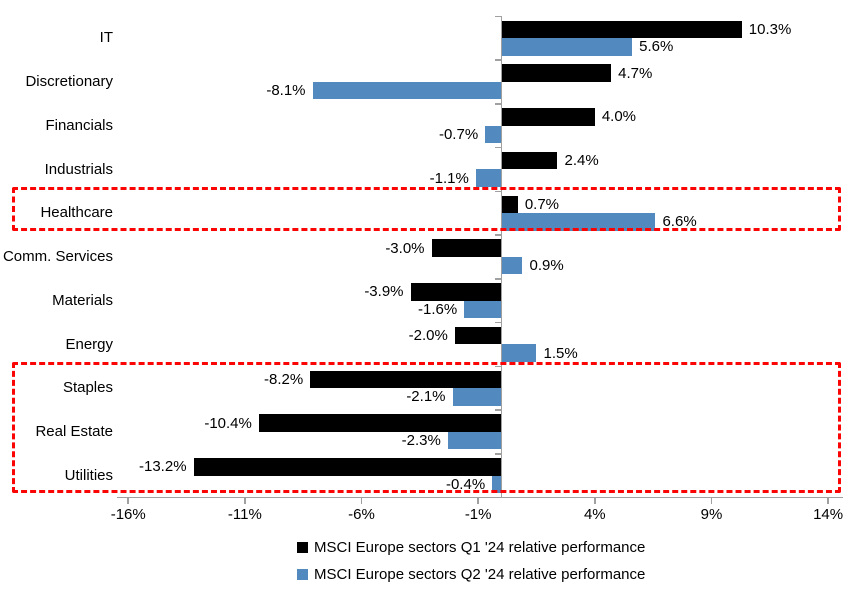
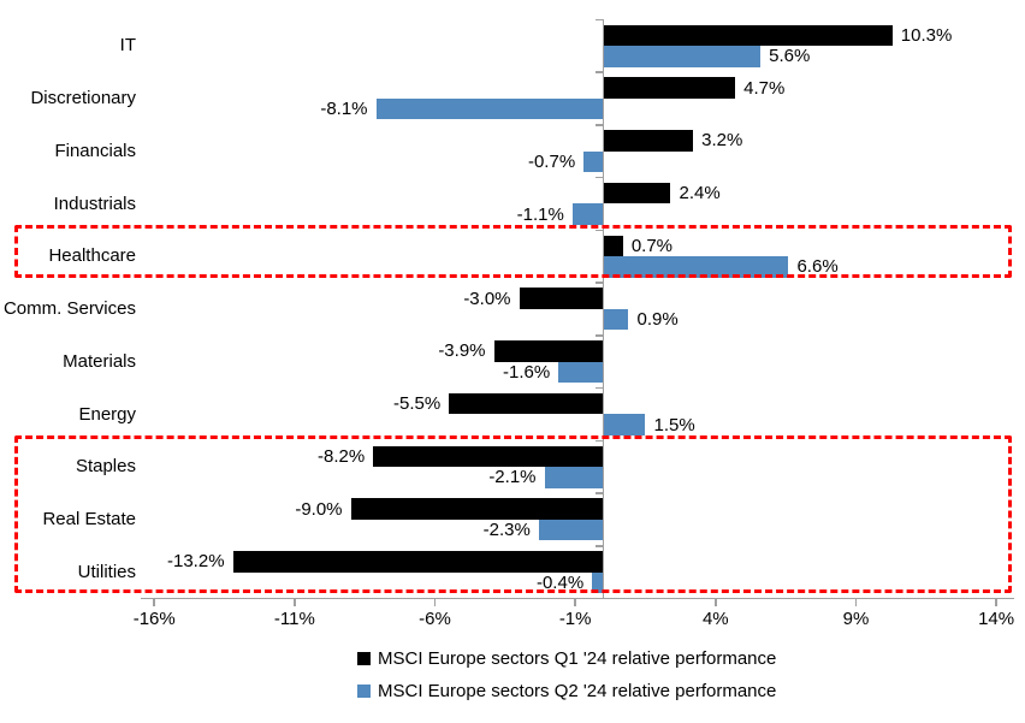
MSCI Europe sectors Q1 '24 relative performance/Financials: 4.0% -> 3.2%
MSCI Europe sectors Q1 '24 relative performance/Energy: -2.0% -> -5.5%
MSCI Europe sectors Q1 '24 relative performance/Real Estate: -10.4% -> -9.0%
